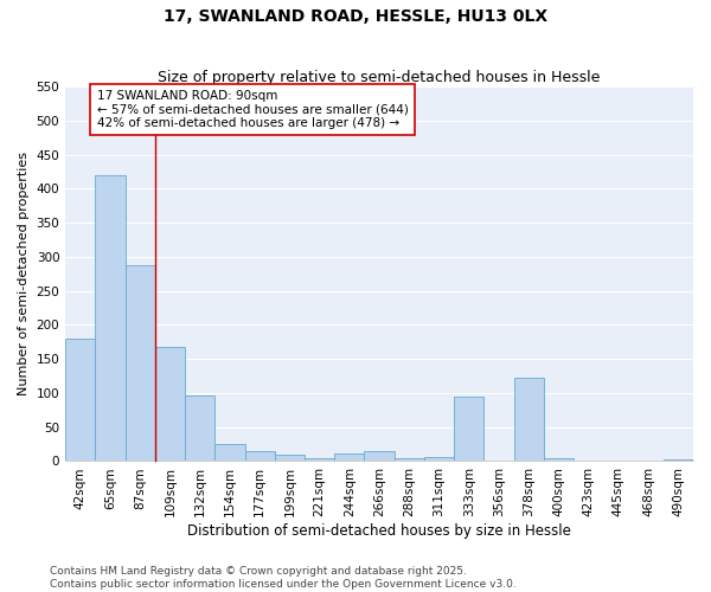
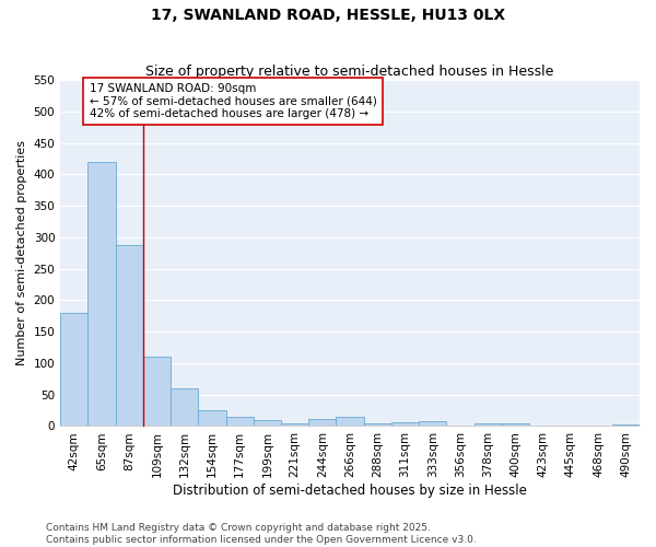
109sqm: 168 -> 110
132sqm: 96 -> 60
333sqm: 94 -> 8
378sqm: 122 -> 5
